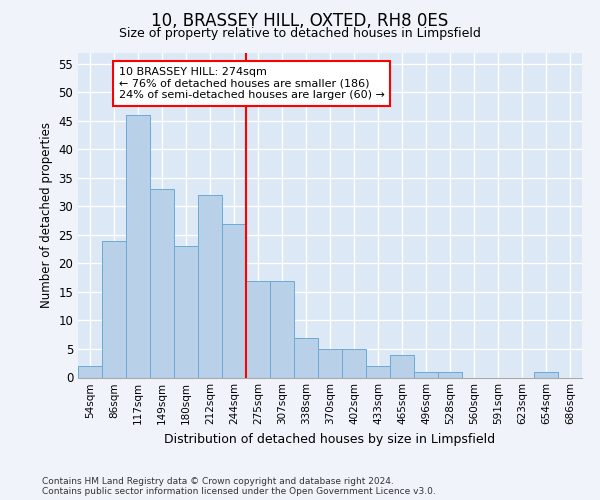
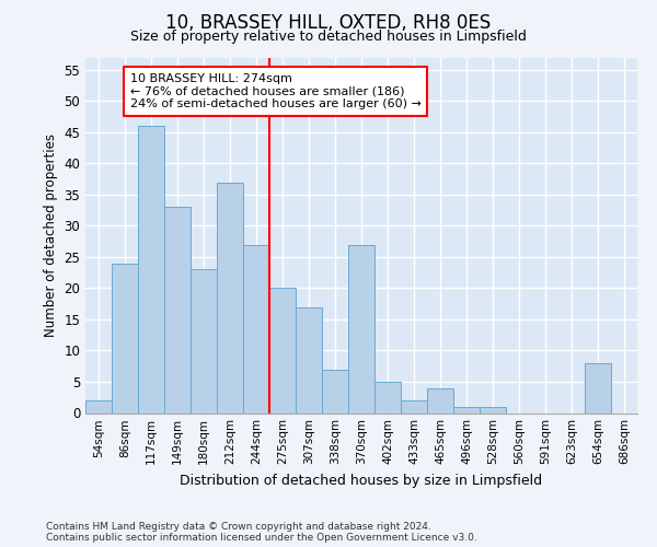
212sqm: 32 -> 37
275sqm: 17 -> 20
370sqm: 5 -> 27
654sqm: 1 -> 8
